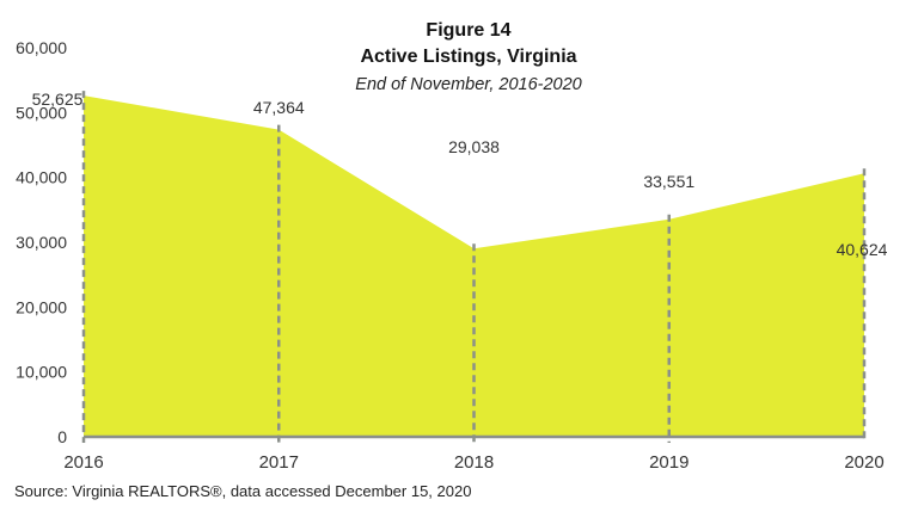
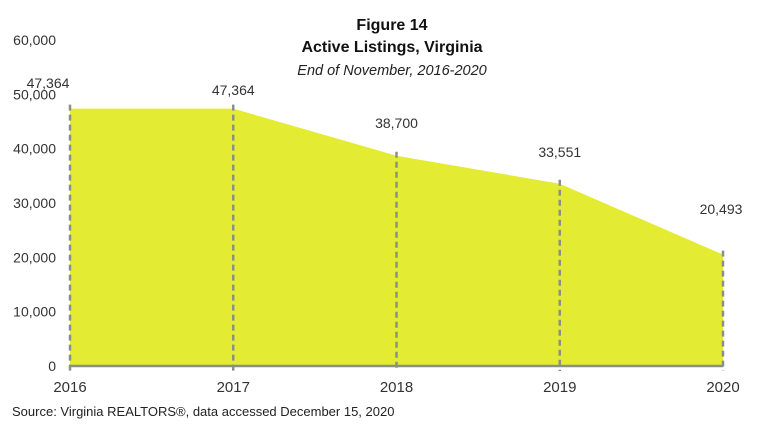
2016: 52,625 -> 47,364
2018: 29,038 -> 38,700
2020: 40,624 -> 20,493
